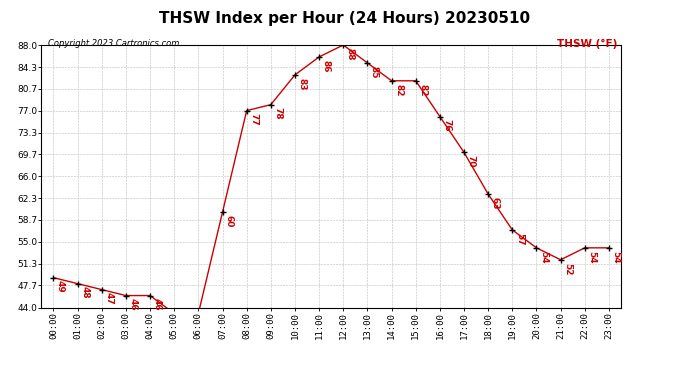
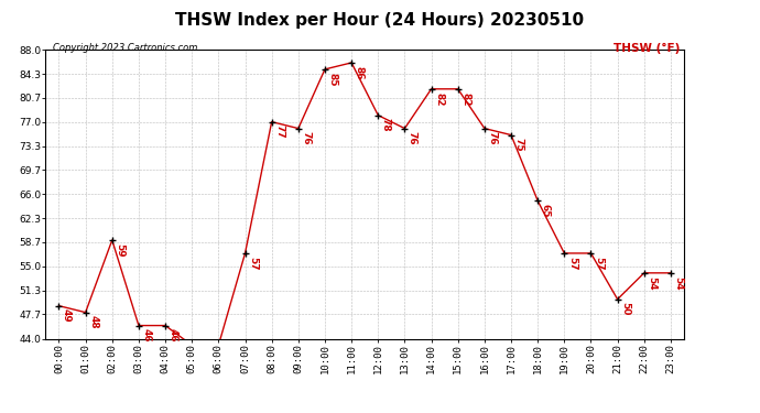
02:00: 47 -> 59
07:00: 60 -> 57
09:00: 78 -> 76
10:00: 83 -> 85
12:00: 88 -> 78
13:00: 85 -> 76
17:00: 70 -> 75
18:00: 63 -> 65
20:00: 54 -> 57
21:00: 52 -> 50
